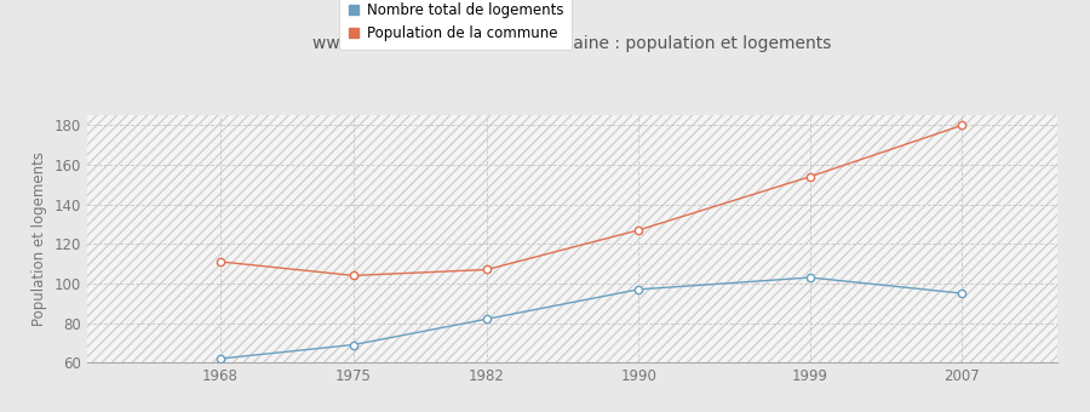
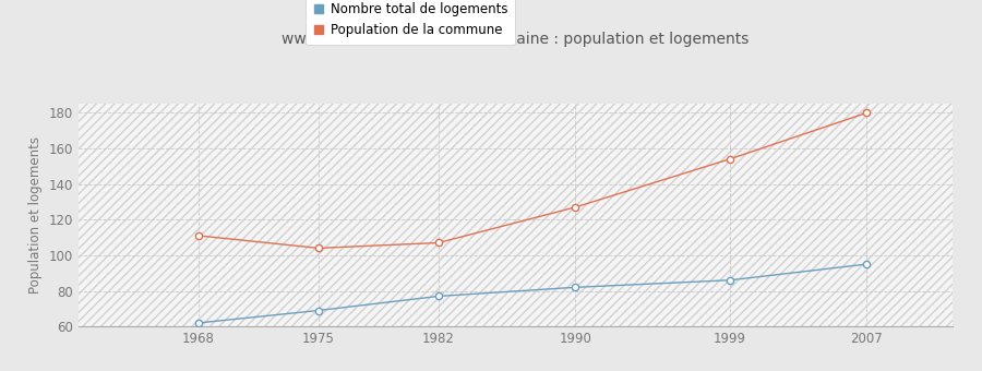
Nombre total de logements/1982: 82 -> 77
Nombre total de logements/1990: 97 -> 82
Nombre total de logements/1999: 103 -> 86
